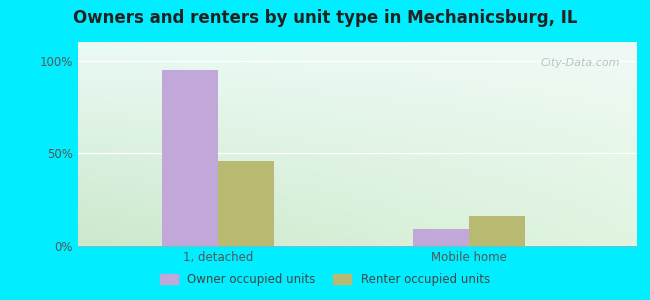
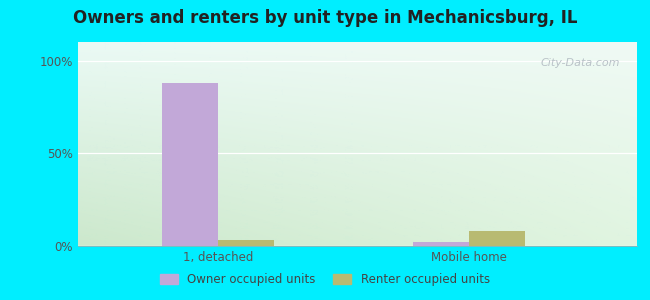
Owner occupied units/1, detached: 95% -> 88%
Renter occupied units/1, detached: 46% -> 3%
Owner occupied units/Mobile home: 9% -> 2%
Renter occupied units/Mobile home: 16% -> 8%
